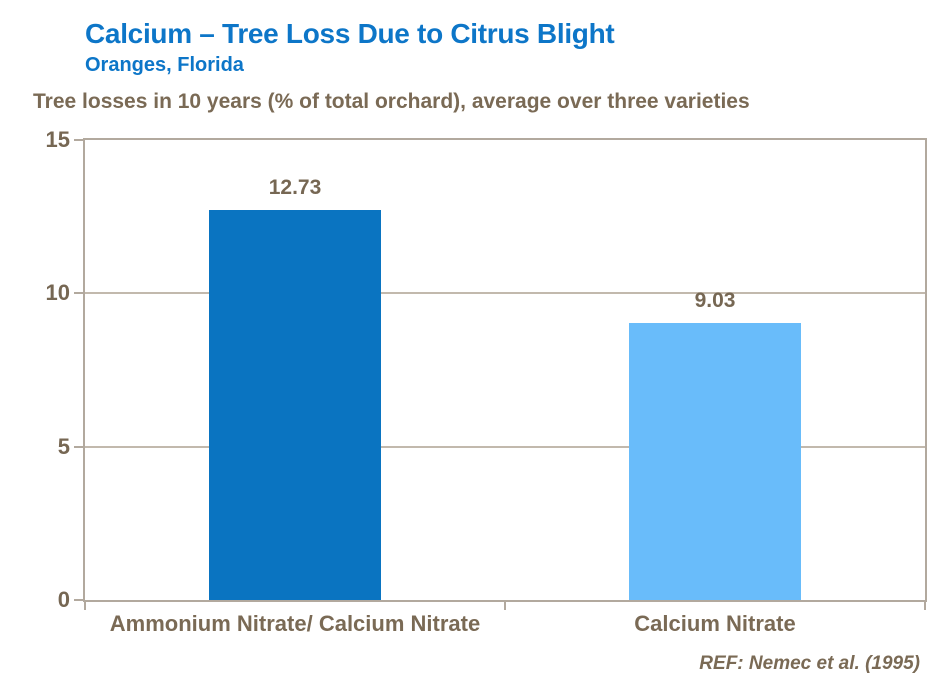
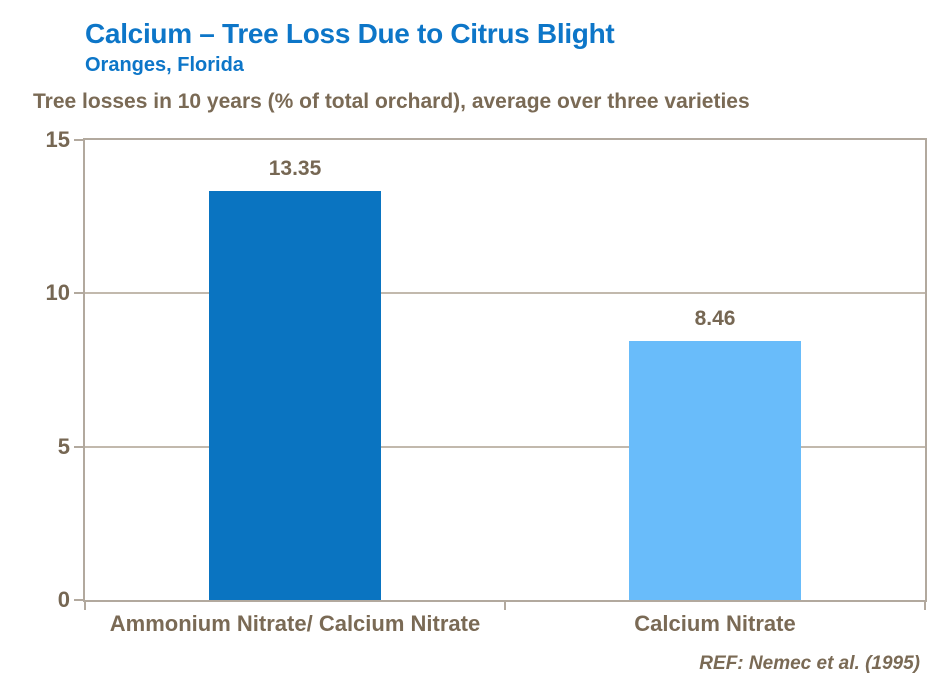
Ammonium Nitrate/ Calcium Nitrate: 12.73 -> 13.35
Calcium Nitrate: 9.03 -> 8.46
